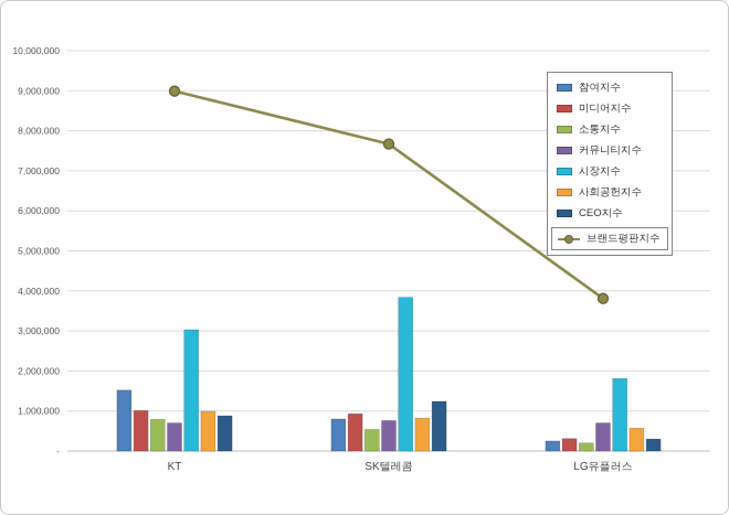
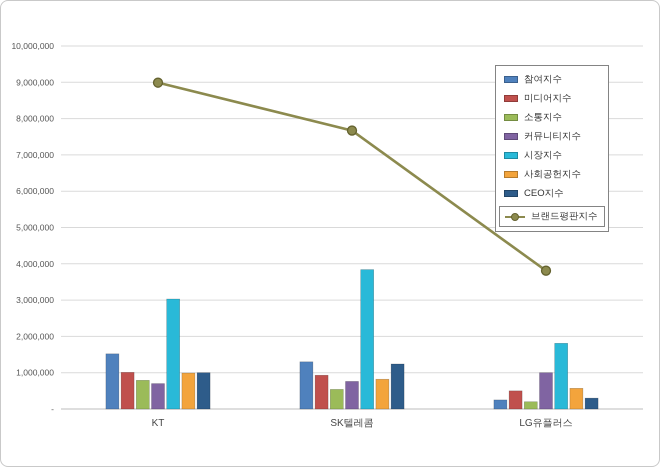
CEO지수/KT: 900000 -> 1000000
참여지수/SK텔레콤: 800000 -> 1300000
미디어지수/LG유플러스: 300000 -> 500000
커뮤니티지수/LG유플러스: 700000 -> 1000000
